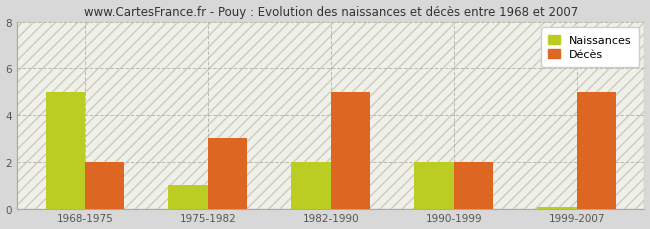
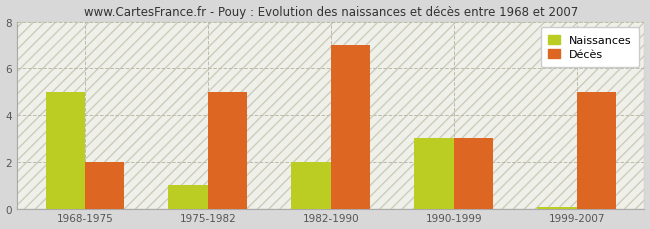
Décès/1975-1982: 3 -> 5
Décès/1982-1990: 5 -> 7
Naissances/1990-1999: 2.00 -> 3.00
Décès/1990-1999: 2 -> 3
